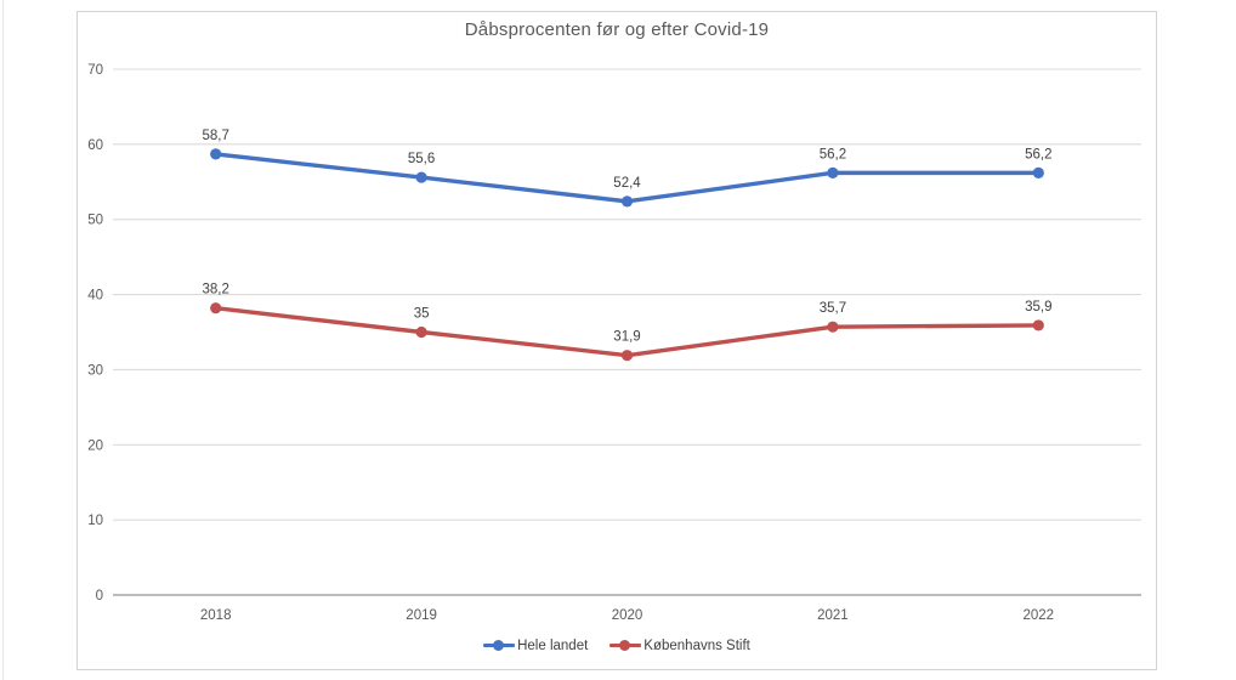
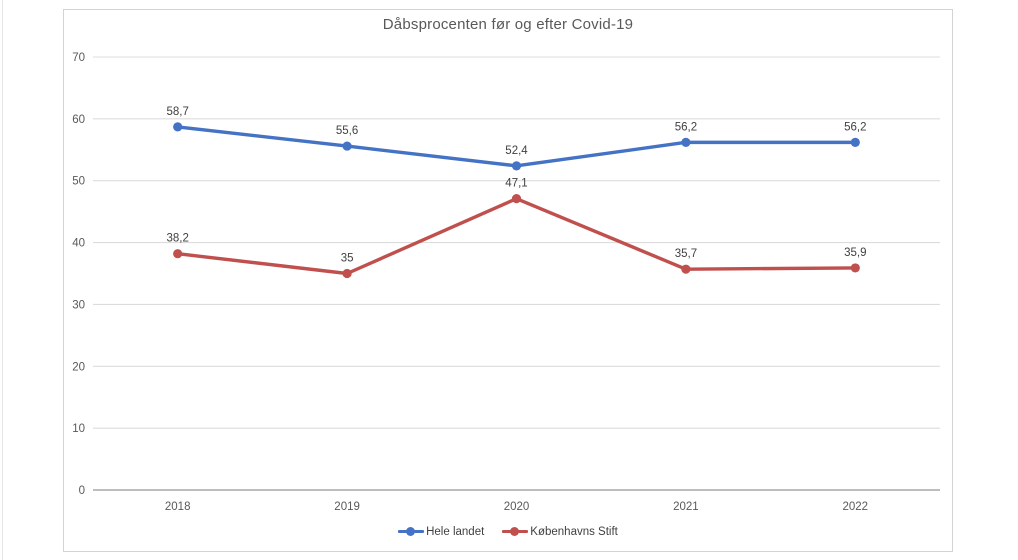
Københavns Stift/2020: 31,9 -> 47,1
